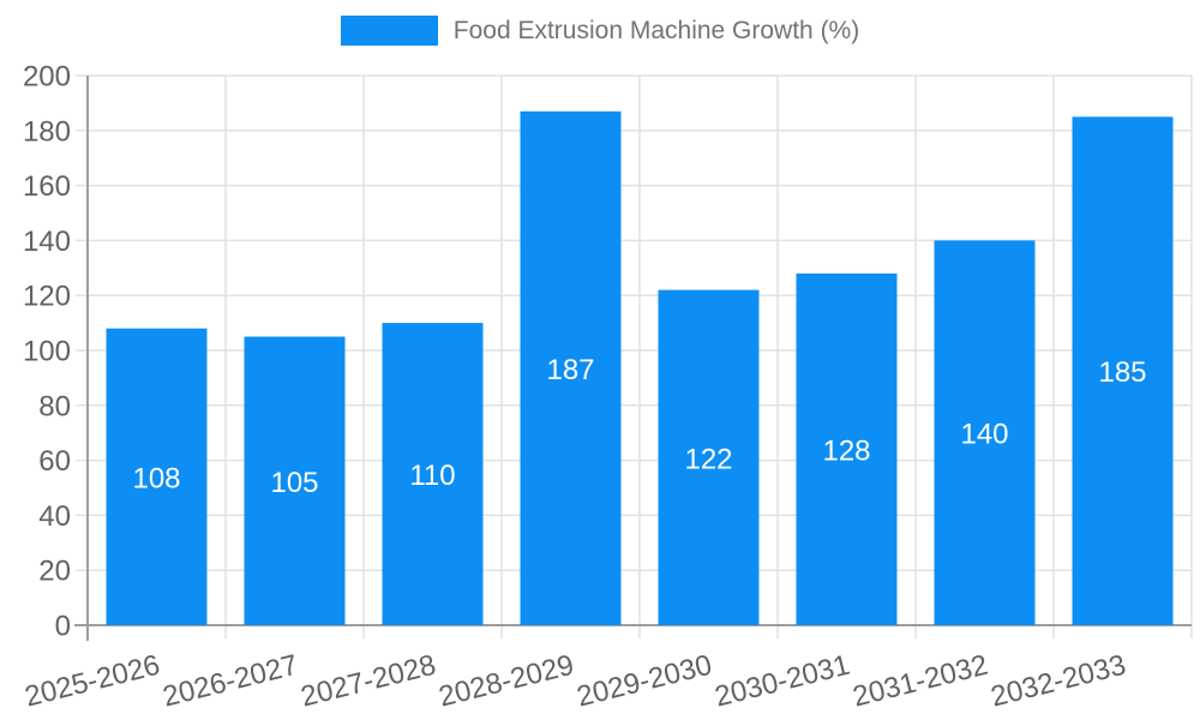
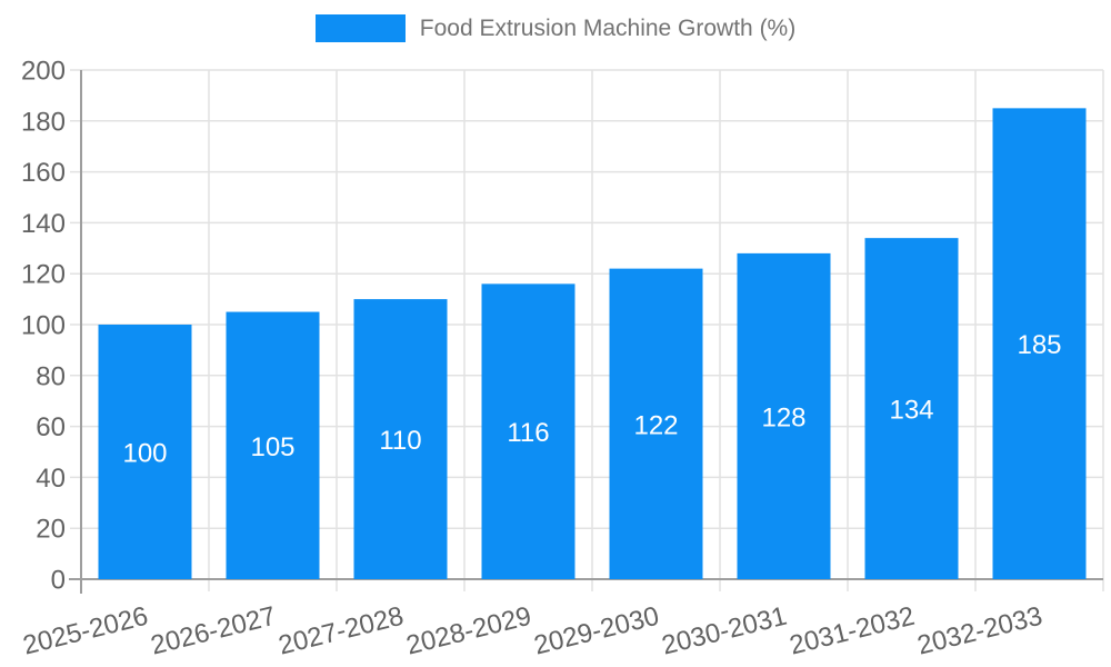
2025-2026: 108 -> 100
2028-2029: 187 -> 116
2031-2032: 140 -> 134
